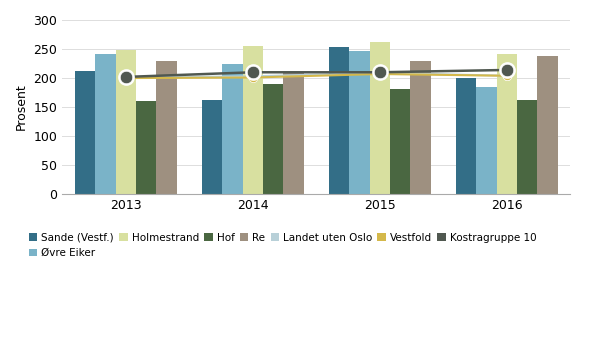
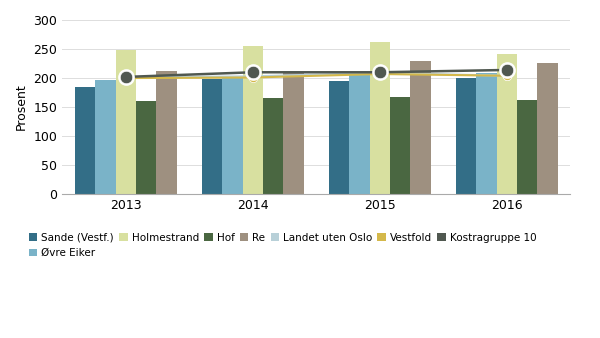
Sande (Vestf.)/2013: 212 -> 185
Øvre Eiker/2013: 242 -> 197
Re/2013: 230 -> 212
Sande (Vestf.)/2014: 162 -> 198
Øvre Eiker/2014: 224 -> 201
Hof/2014: 190 -> 165
Sande (Vestf.)/2015: 254 -> 195
Øvre Eiker/2015: 246 -> 207
Hof/2015: 182 -> 168
Øvre Eiker/2016: 184 -> 208
Re/2016: 238 -> 226
